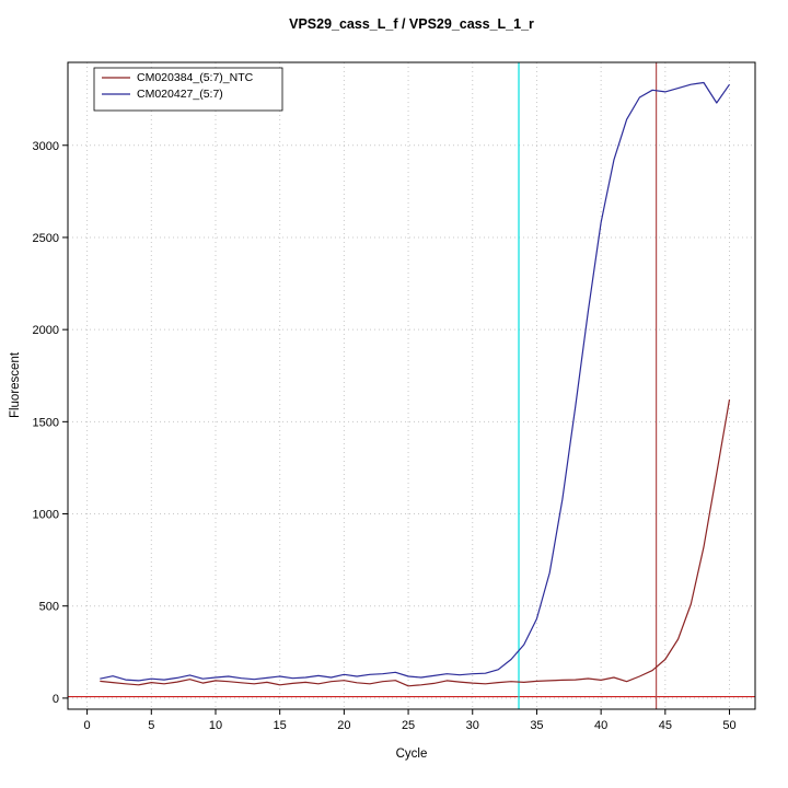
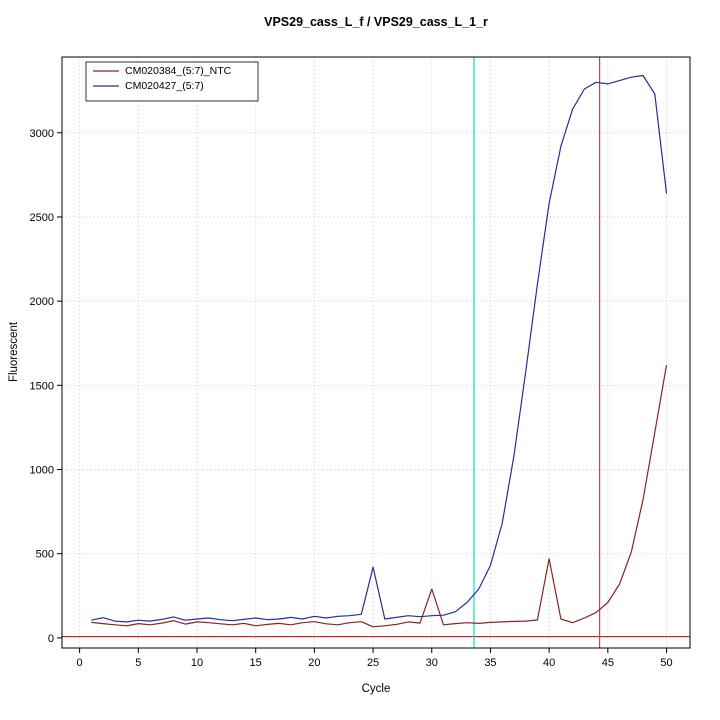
CM020427_(5:7)/25: 120 -> 420
CM020384_(5:7)_NTC/30: 80 -> 290
CM020384_(5:7)_NTC/40: 100 -> 470
CM020427_(5:7)/50: 3330 -> 2640
